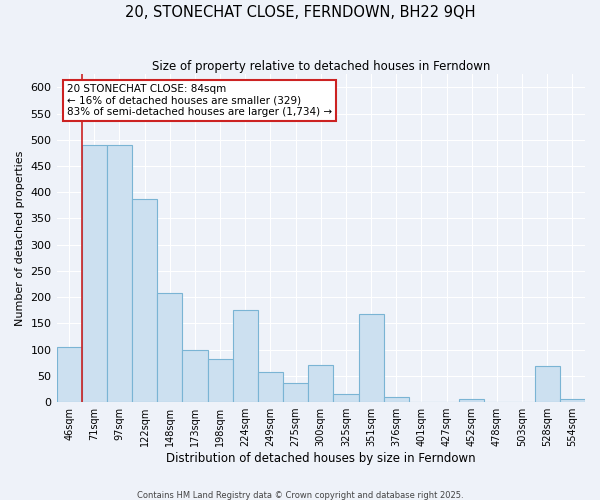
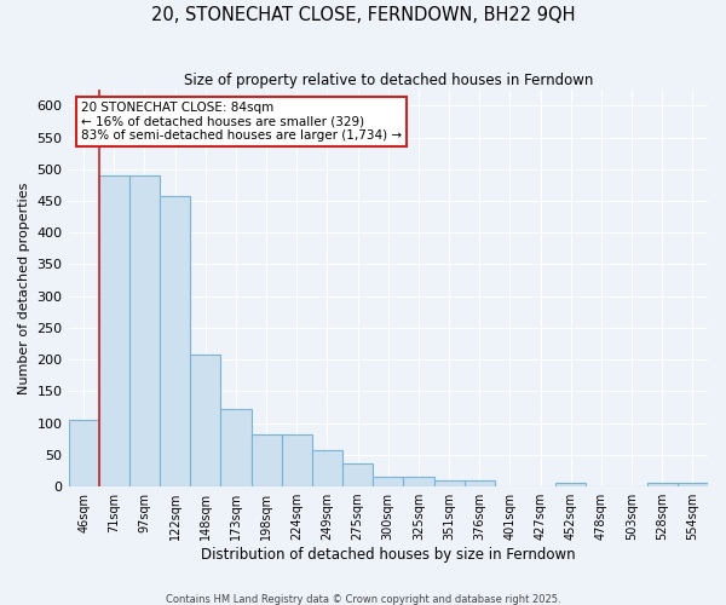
122sqm: 388 -> 458
173sqm: 100 -> 122
224sqm: 176 -> 82
300sqm: 70 -> 15
351sqm: 168 -> 10
528sqm: 68 -> 5
